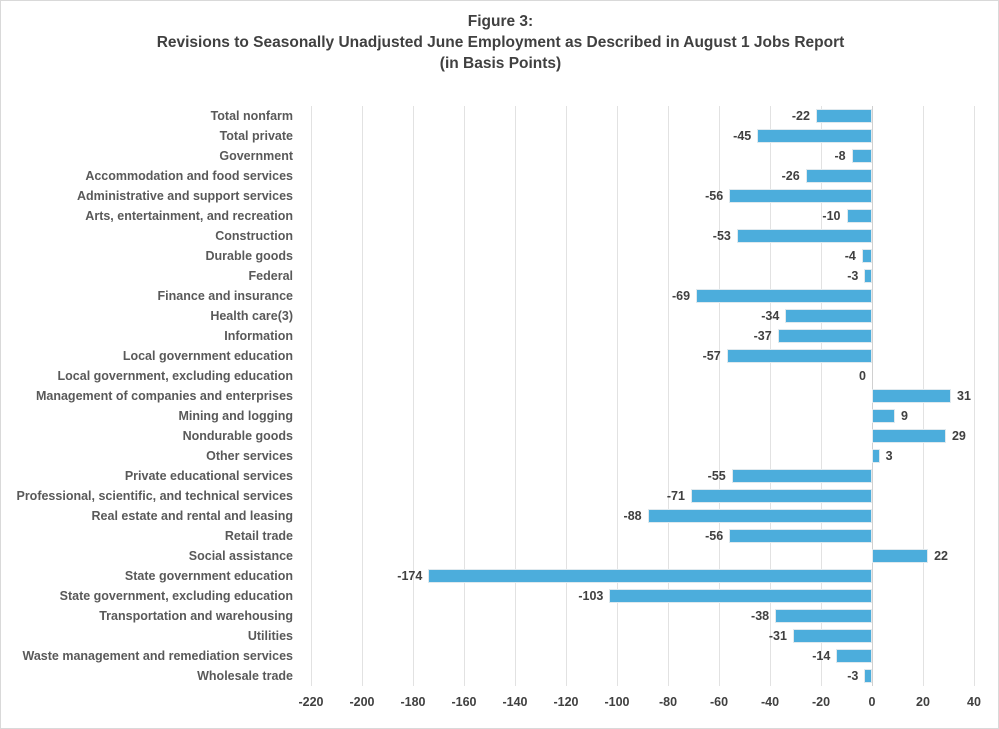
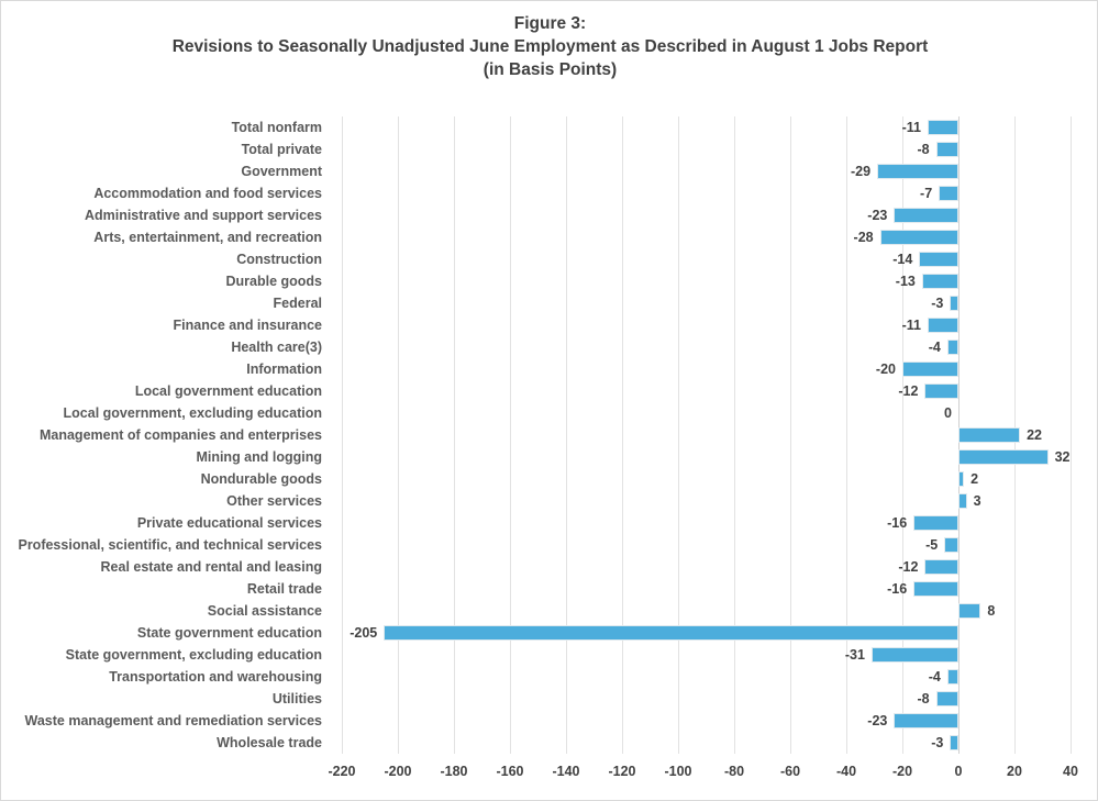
Total nonfarm: -22 -> -11
Total private: -45 -> -8
Government: -8 -> -29
Accommodation and food services: -26 -> -7
Administrative and support services: -56 -> -23
Arts, entertainment, and recreation: -10 -> -28
Construction: -53 -> -14
Durable goods: -4 -> -13
Finance and insurance: -69 -> -11
Health care(3): -34 -> -4
Information: -37 -> -20
Local government education: -57 -> -12
Management of companies and enterprises: 31 -> 22
Mining and logging: 9 -> 32
Nondurable goods: 29 -> 2
Private educational services: -55 -> -16
Professional, scientific, and technical services: -71 -> -5
Real estate and rental and leasing: -88 -> -12
Retail trade: -56 -> -16
Social assistance: 22 -> 8
State government education: -174 -> -205
State government, excluding education: -103 -> -31
Transportation and warehousing: -38 -> -4
Utilities: -31 -> -8
Waste management and remediation services: -14 -> -23
